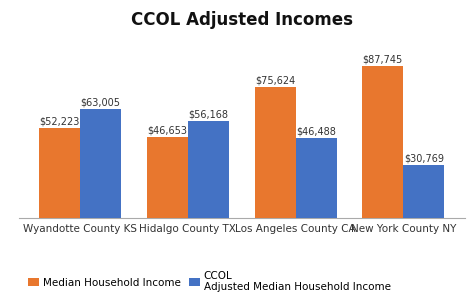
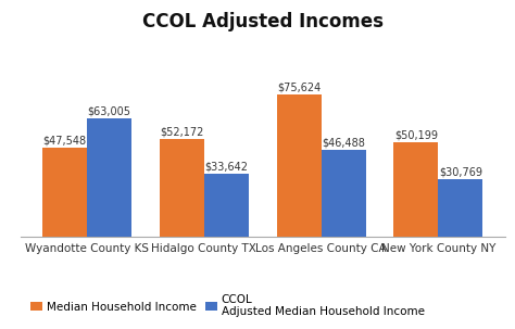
Median Household Income/Wyandotte County KS: $52,223 -> $47,548
Median Household Income/Hidalgo County TX: $46,653 -> $52,172
CCOL Adjusted Median Household Income/Hidalgo County TX: $56,168 -> $33,642
Median Household Income/New York County NY: $87,745 -> $50,199
